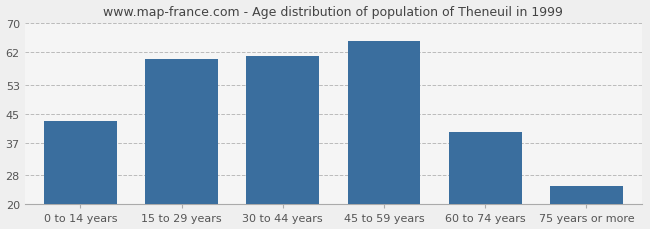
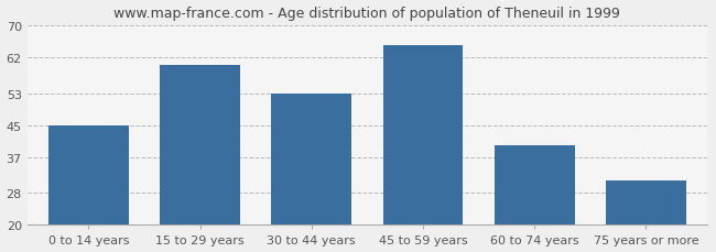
0 to 14 years: 43 -> 45
30 to 44 years: 61 -> 53
75 years or more: 25 -> 31
